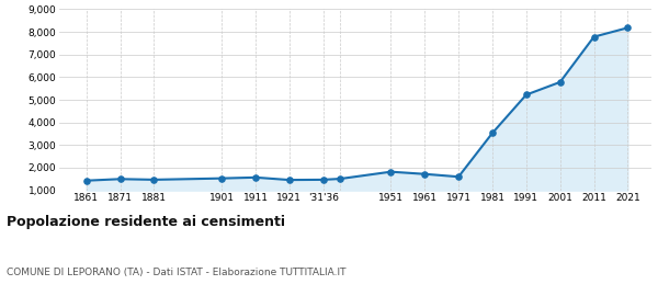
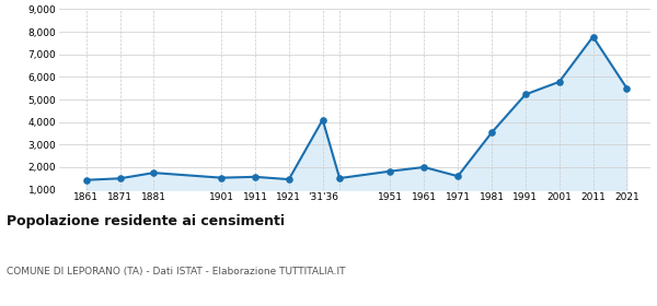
1881: 1,470 -> 1,750
'31'36: 1,470 -> 4,100
1961: 1,720 -> 2,000
2021: 8,180 -> 5,500
